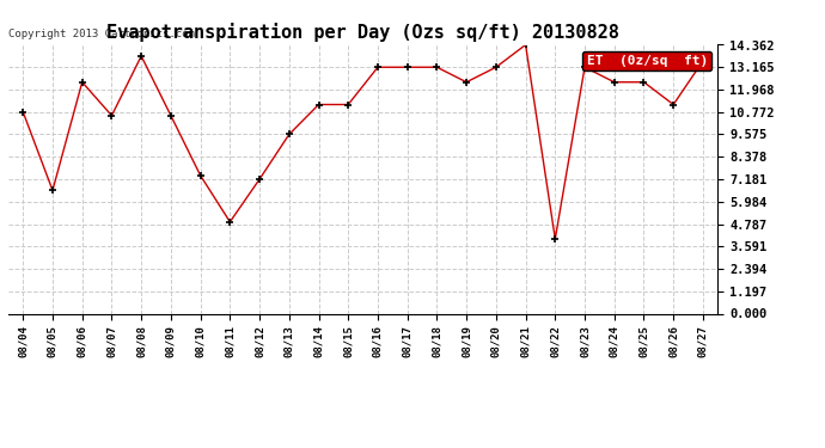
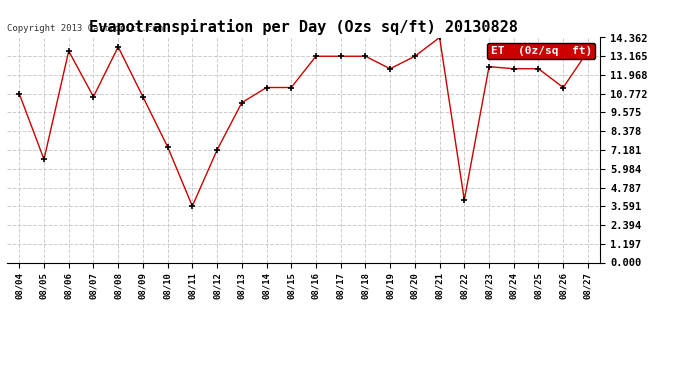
08/06: 12.4 -> 13.5
08/11: 4.9 -> 3.6
08/13: 9.6 -> 10.2
08/23: 13.2 -> 12.5
